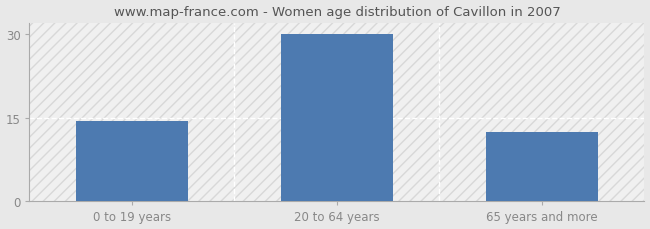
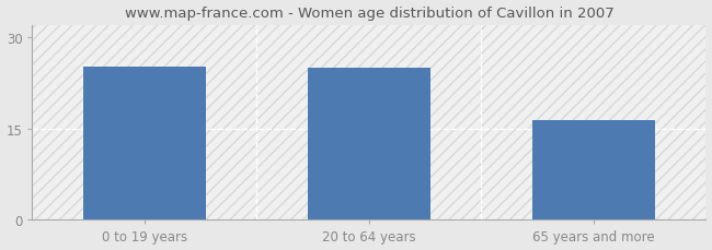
0 to 19 years: 14.5 -> 25.2
20 to 64 years: 30.0 -> 25.0
65 years and more: 12.5 -> 16.4
